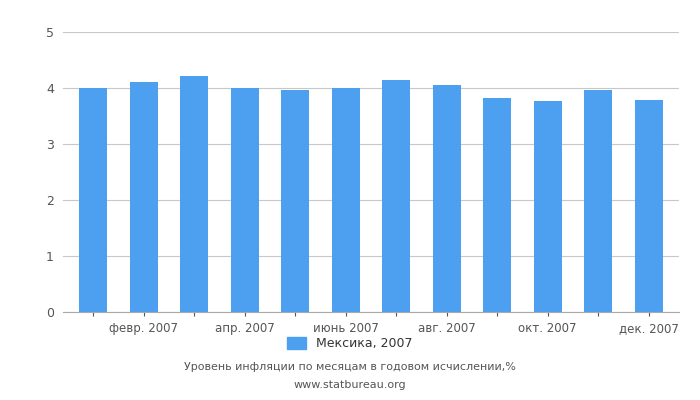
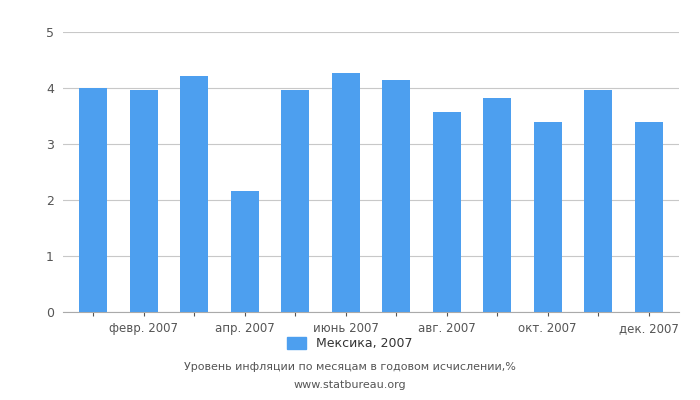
февр. 2007: 4.11 -> 3.96
апр. 2007: 4.00 -> 2.16
июнь 2007: 4.00 -> 4.26
авг. 2007: 4.05 -> 3.58
окт. 2007: 3.76 -> 3.40
дек. 2007: 3.78 -> 3.40
